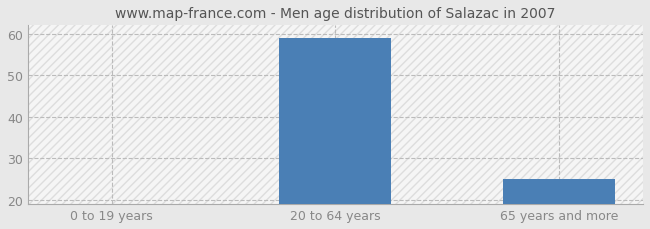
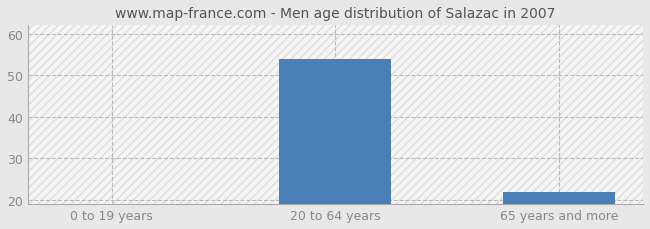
20 to 64 years: 59 -> 54
65 years and more: 25 -> 22
